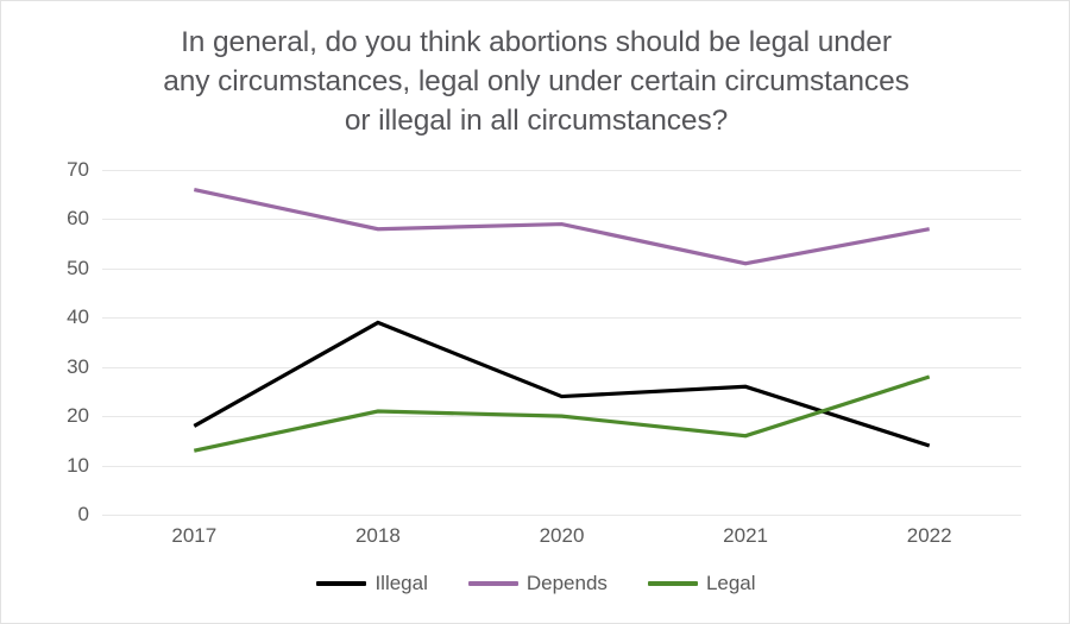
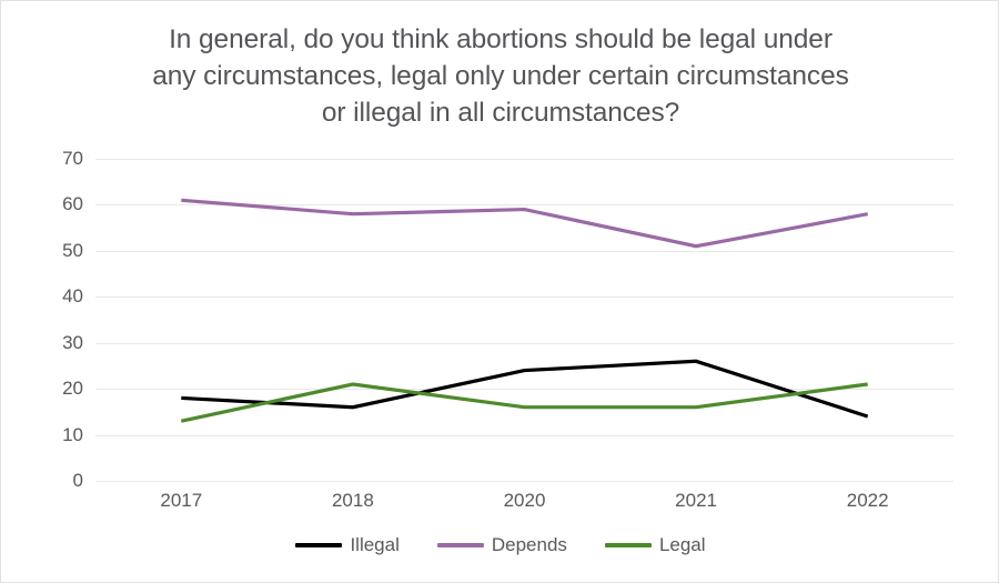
Depends/2017: 66 -> 61
Illegal/2018: 39 -> 16
Legal/2020: 20 -> 16
Legal/2022: 28 -> 21
